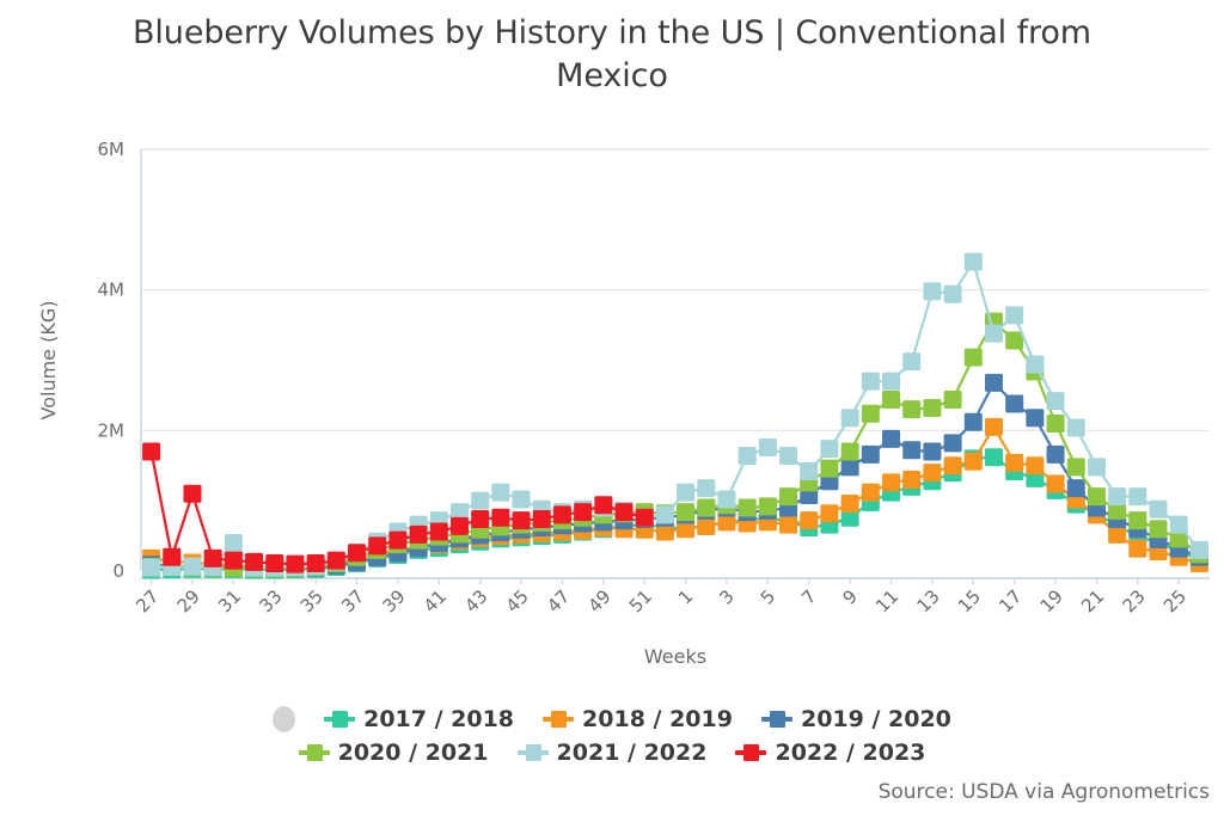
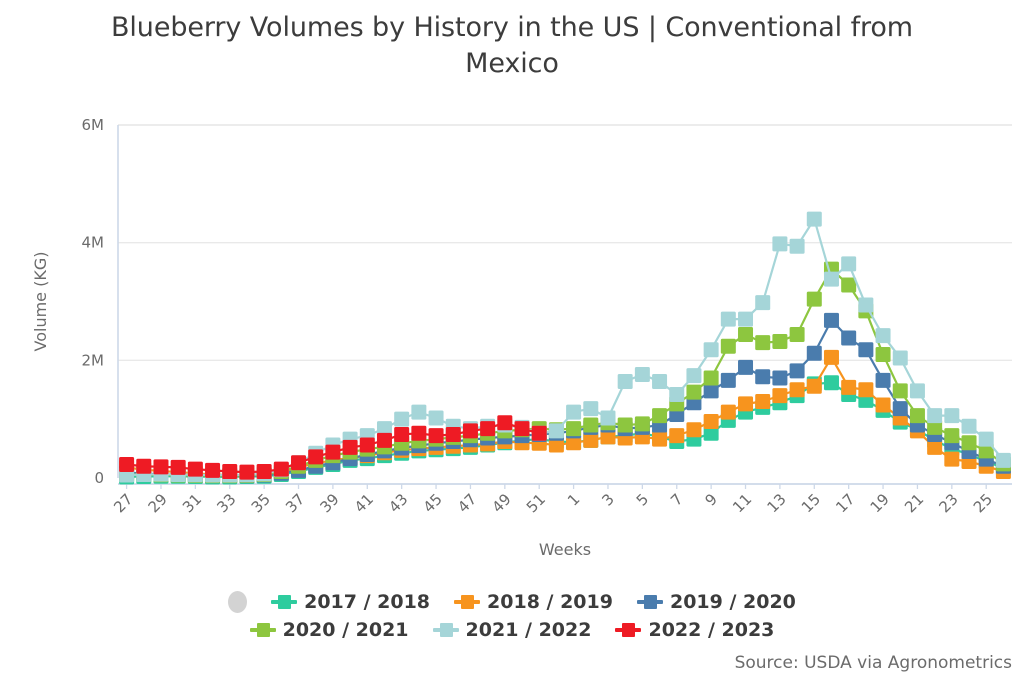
2022 / 2023/27: 1.7M -> 0.2M
2022 / 2023/29: 1.1M -> 0.2M
2021 / 2022/31: 0.4M -> 0.1M
